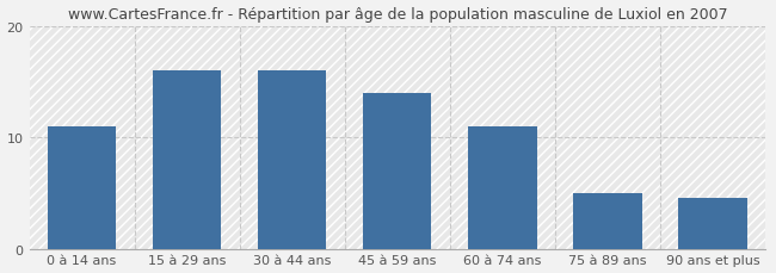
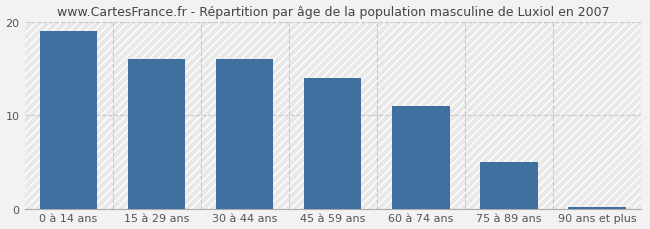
0 à 14 ans: 11.0 -> 19.0
90 ans et plus: 4.6 -> 0.2
